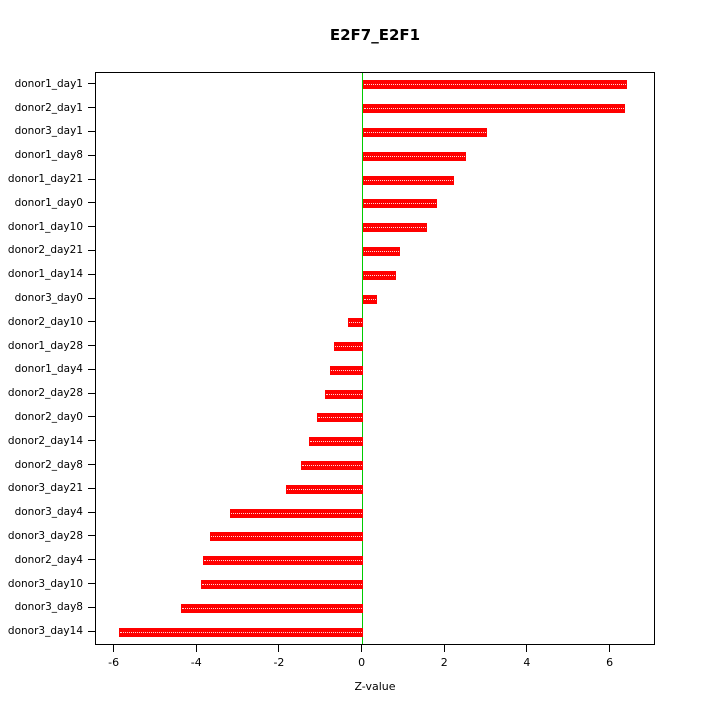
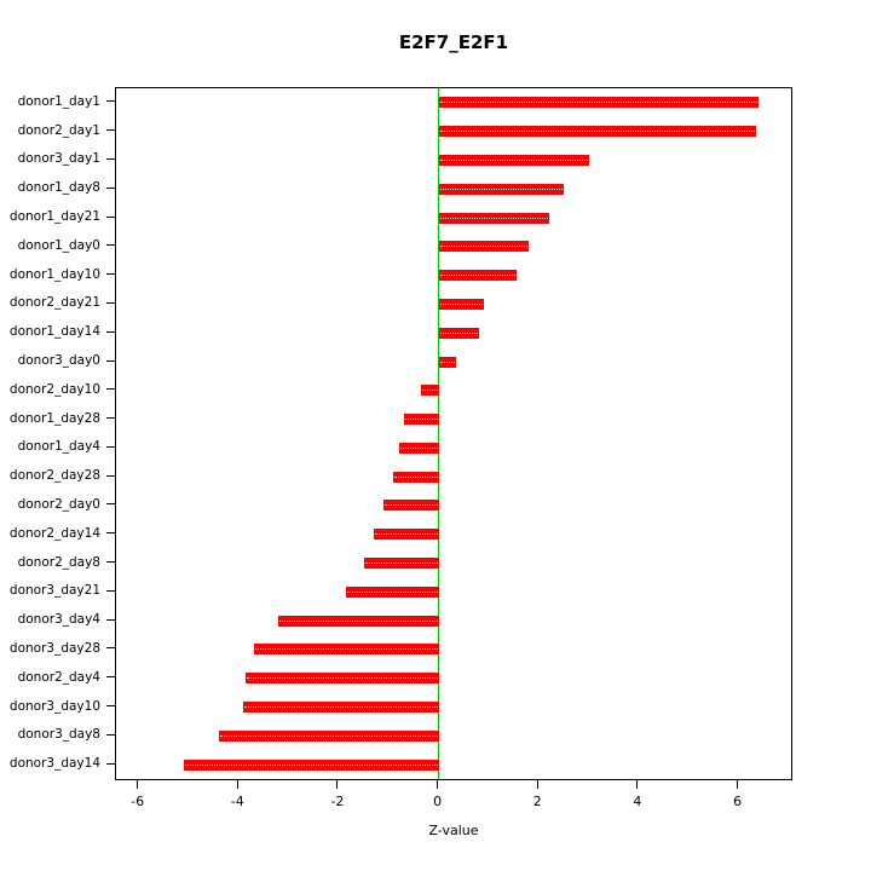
donor3_day14: -5.9 -> -5.1
